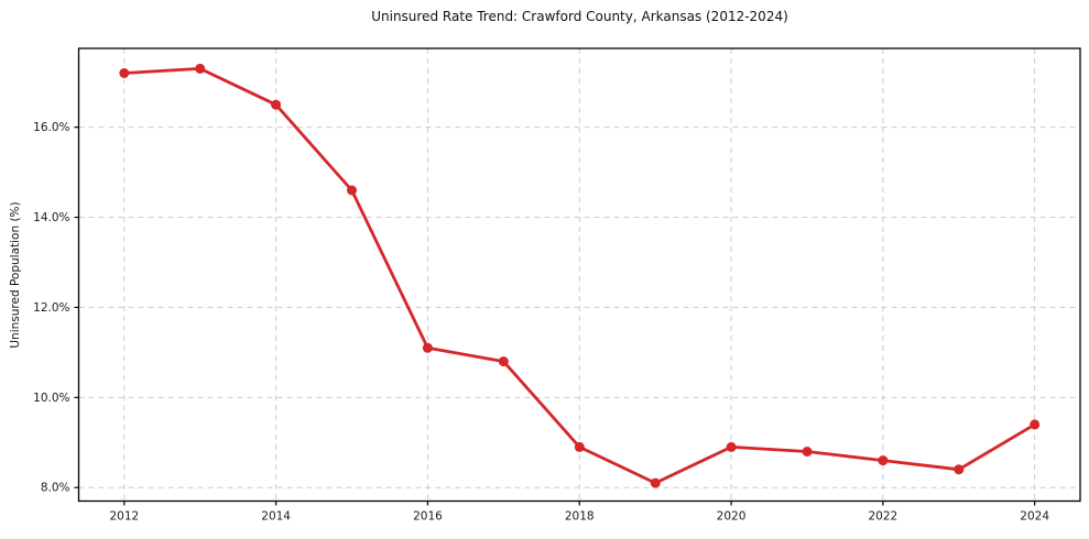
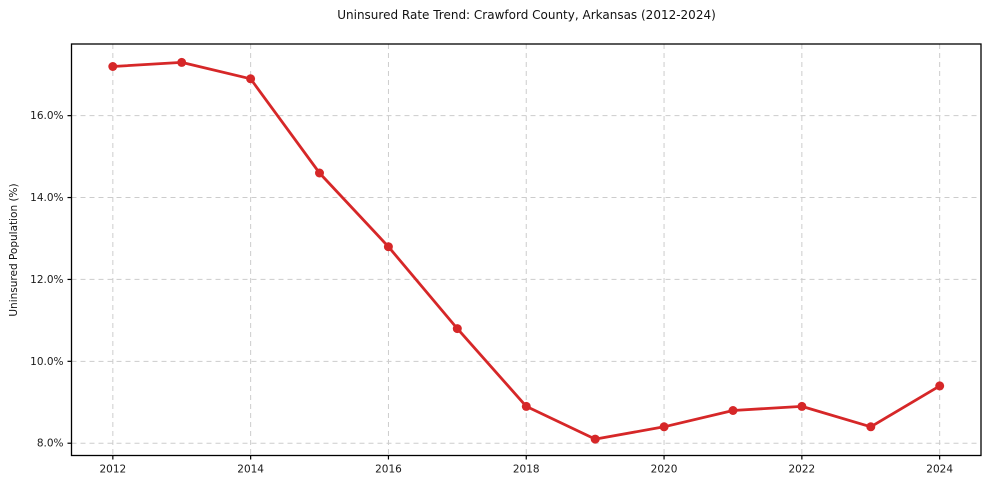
2014: 16.5% -> 16.9%
2016: 11.1% -> 12.8%
2020: 8.9% -> 8.4%
2022: 8.6% -> 8.9%
